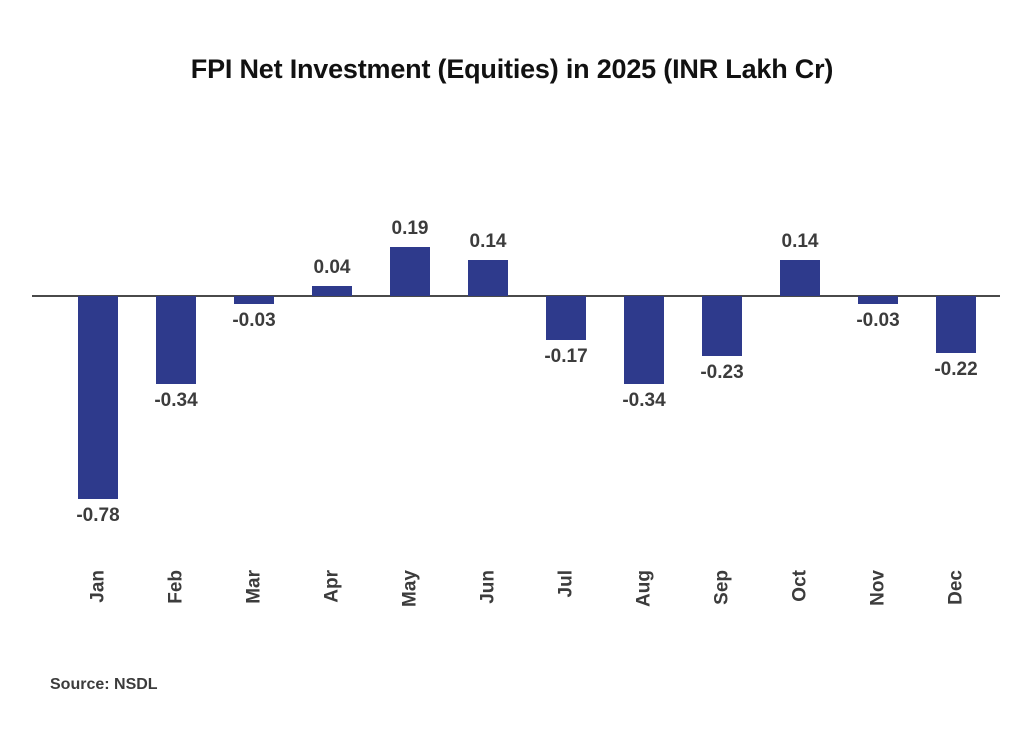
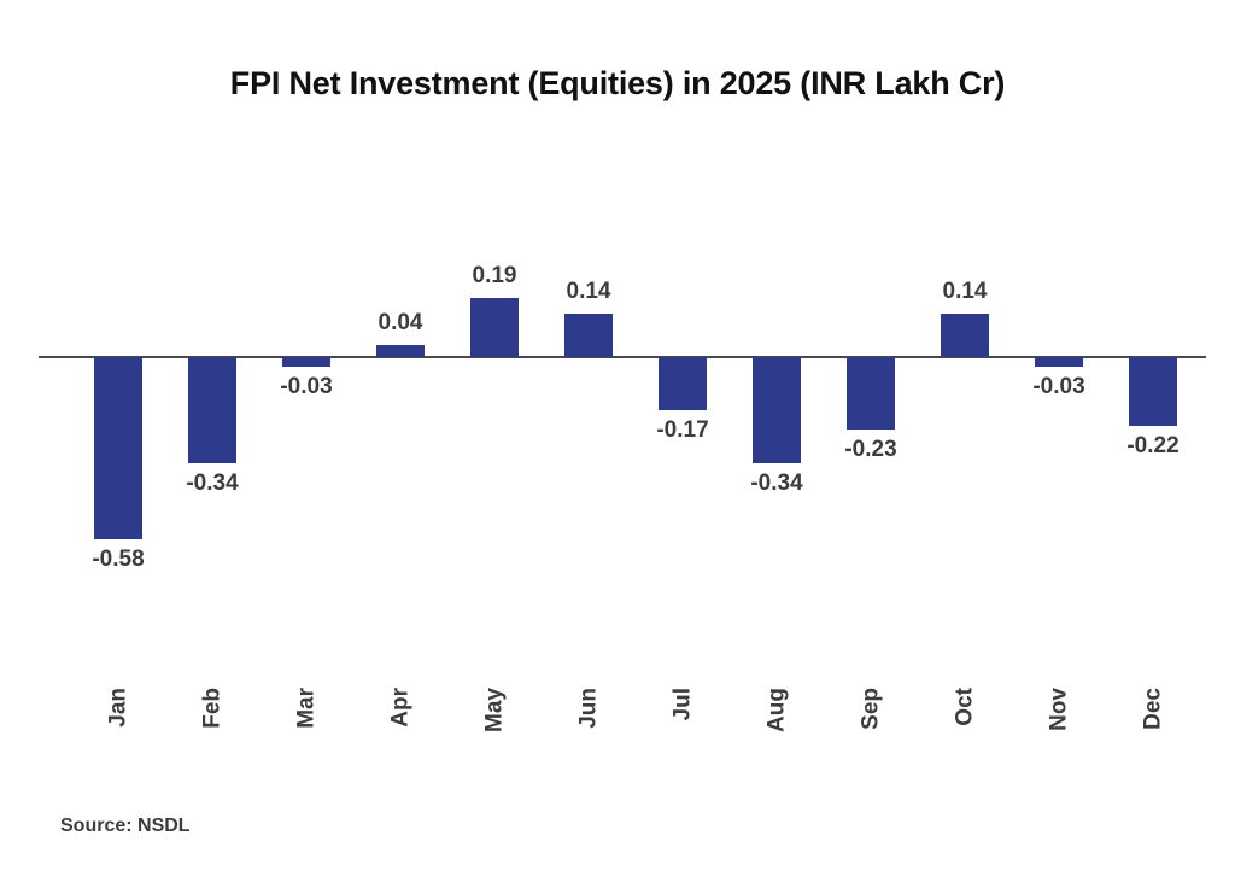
Jan: -0.78 -> -0.58
